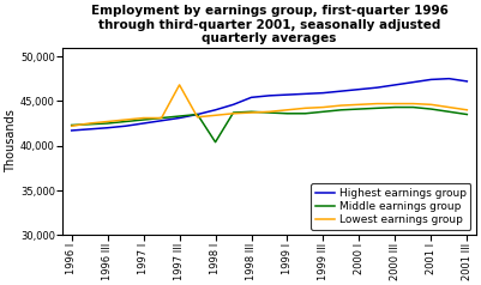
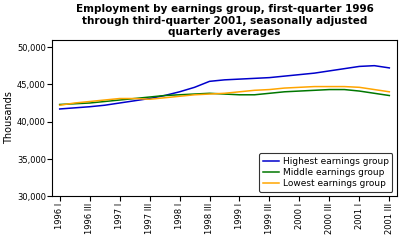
Lowest earnings group/1997 III: 46,800 -> 43,000
Middle earnings group/1998 I: 40,400 -> 43,600
